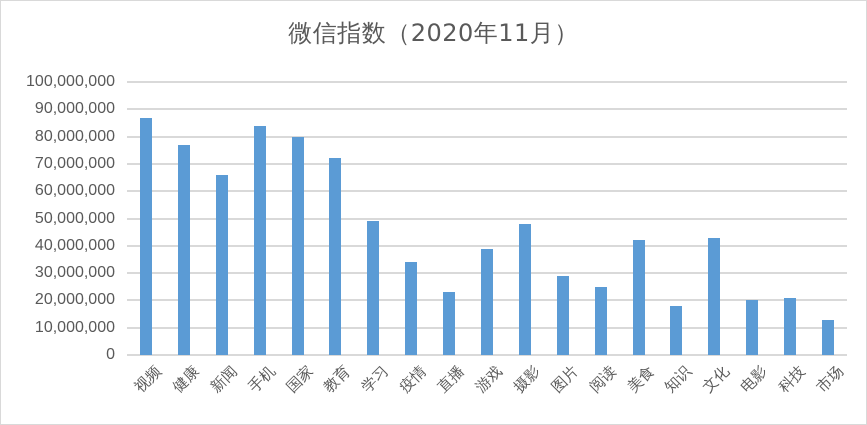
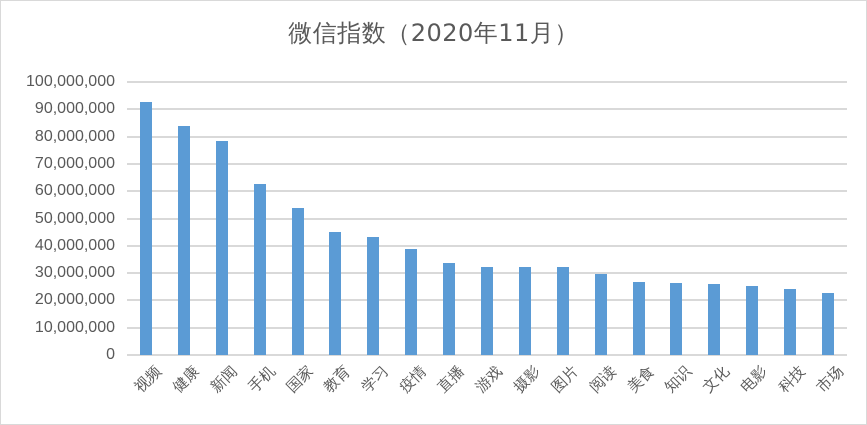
视频: 87000000 -> 93000000
健康: 77000000 -> 84000000
新闻: 66000000 -> 78000000
手机: 84000000 -> 63000000
国家: 80000000 -> 54000000
教育: 72000000 -> 45000000
学习: 49000000 -> 43000000
疫情: 34000000 -> 39000000
直播: 23000000 -> 34000000
游戏: 39000000 -> 32000000
摄影: 48000000 -> 32000000
图片: 29000000 -> 32000000
阅读: 25000000 -> 30000000
美食: 42000000 -> 27000000
知识: 18000000 -> 26000000
文化: 43000000 -> 26000000
电影: 20000000 -> 25000000
科技: 21000000 -> 24000000
市场: 13000000 -> 23000000
